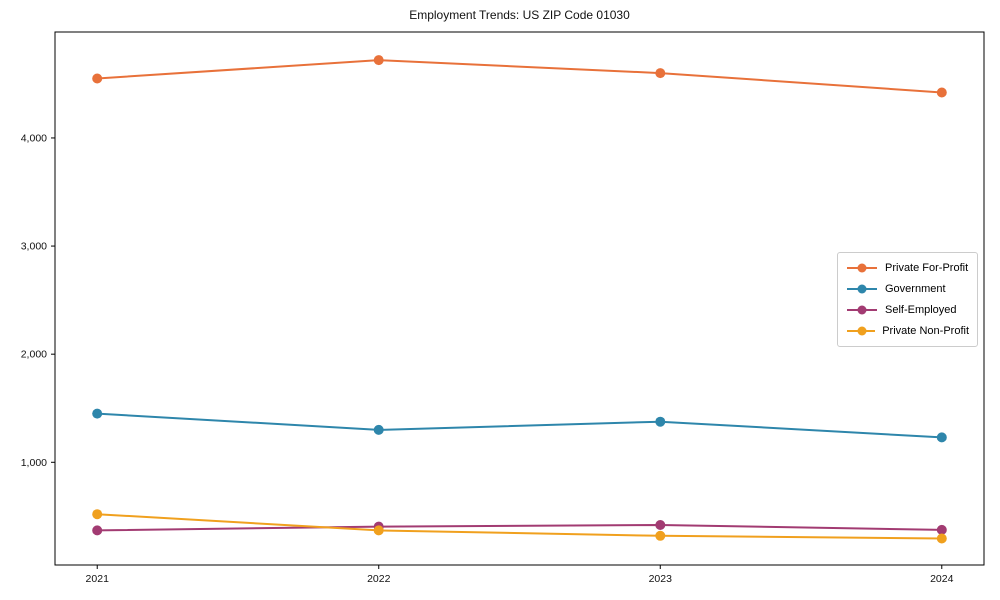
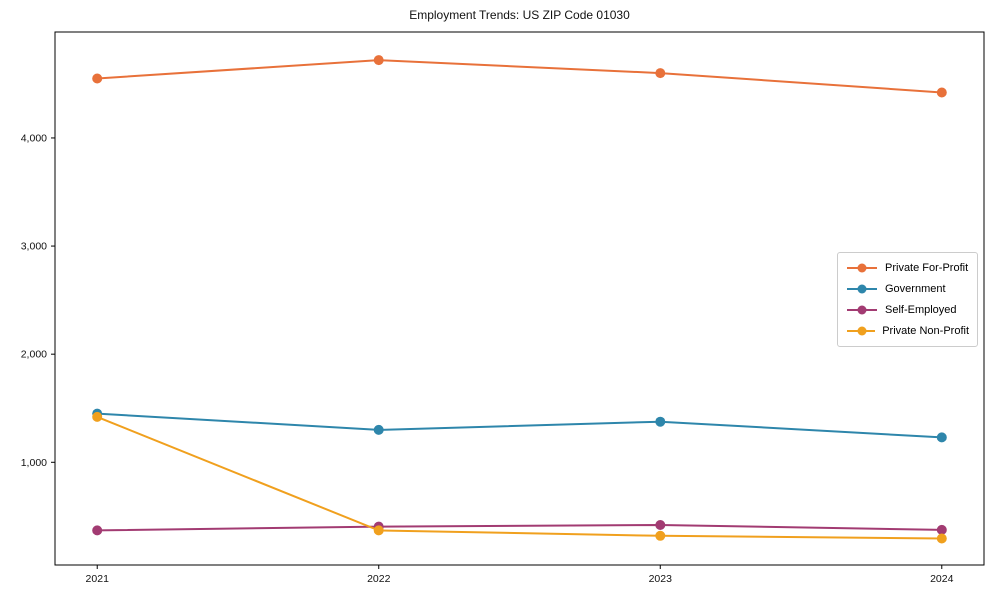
Private Non-Profit/2021: 520 -> 1420
